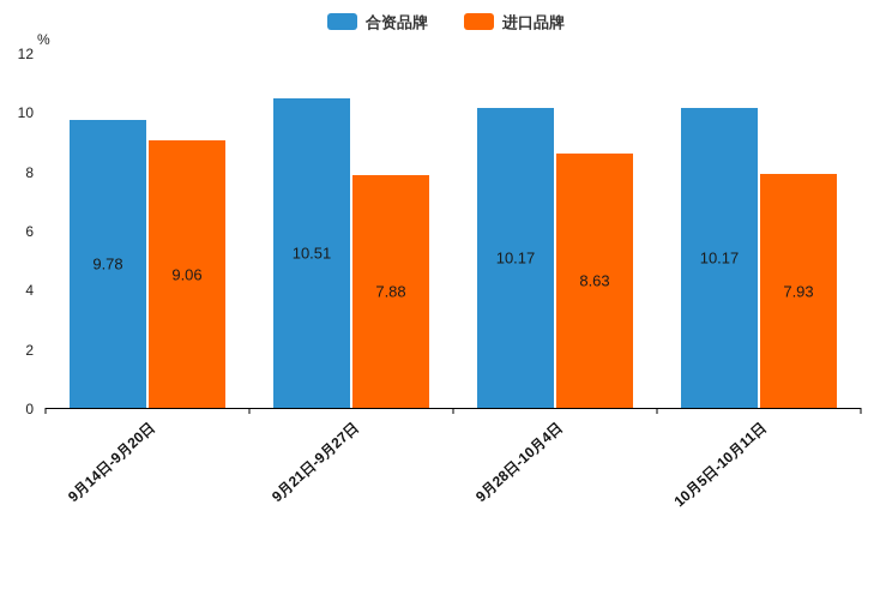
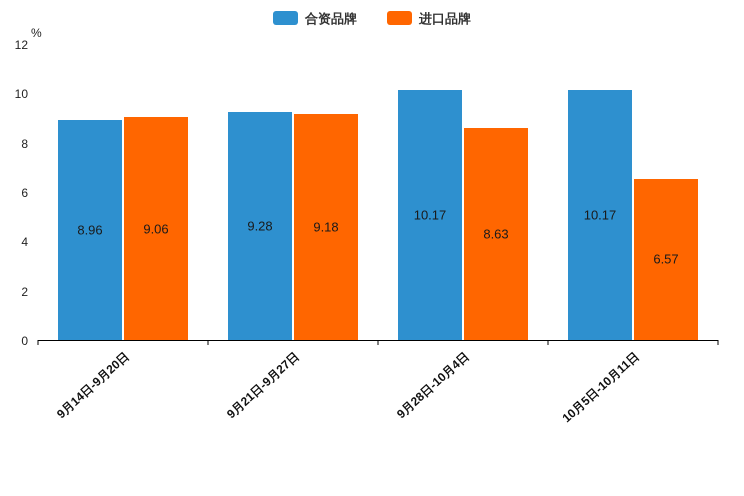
合资品牌/9月14日-9月20日: 9.78 -> 8.96
合资品牌/9月21日-9月27日: 10.51 -> 9.28
进口品牌/9月21日-9月27日: 7.88 -> 9.18
进口品牌/10月5日-10月11日: 7.93 -> 6.57
